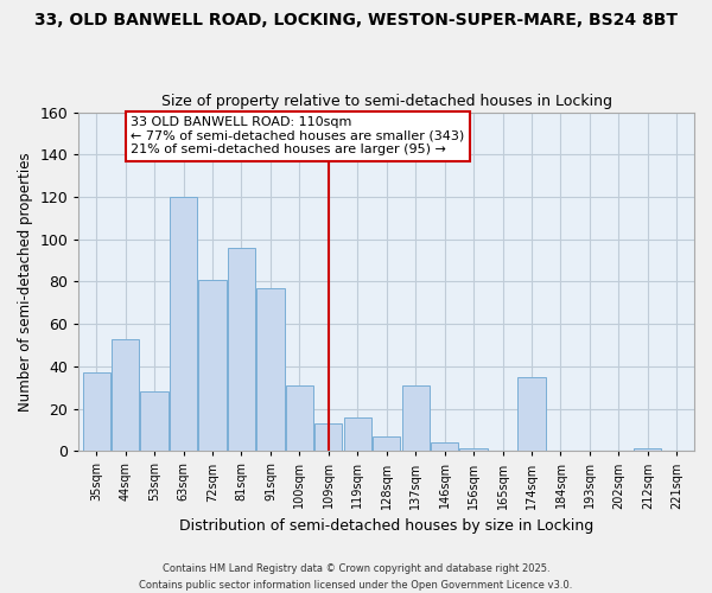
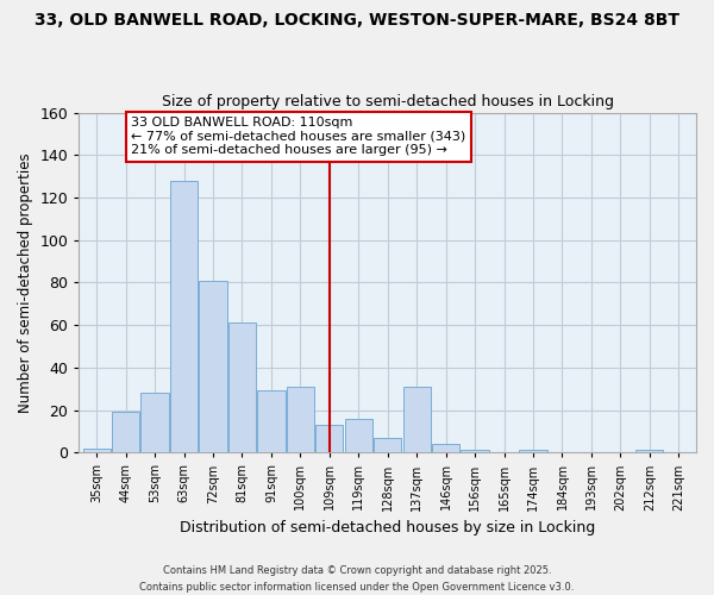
35sqm: 37 -> 2
44sqm: 53 -> 19
63sqm: 120 -> 128
81sqm: 96 -> 61
91sqm: 77 -> 29
174sqm: 35 -> 1
